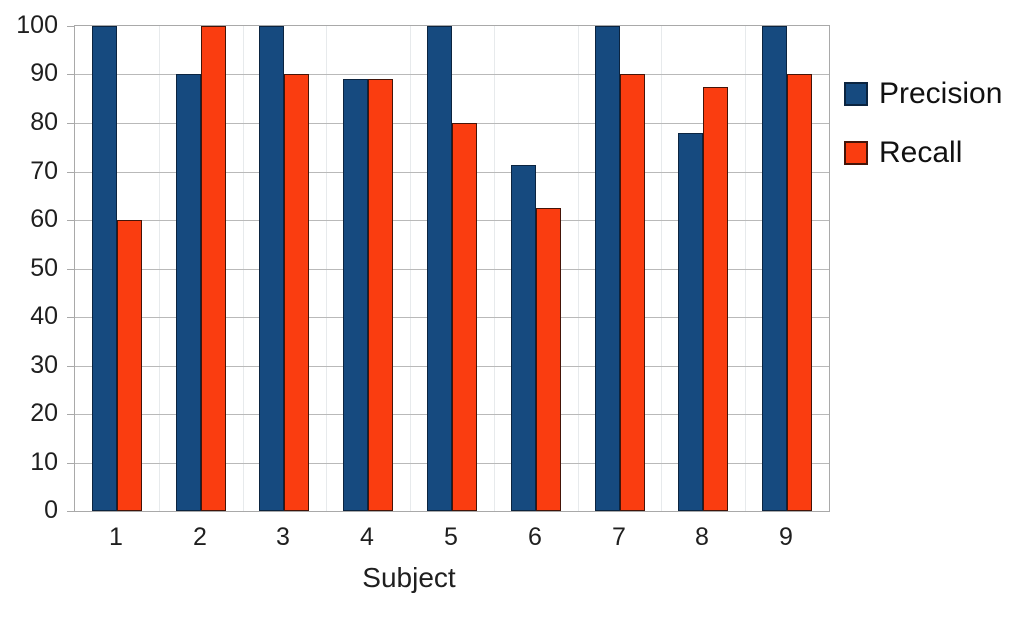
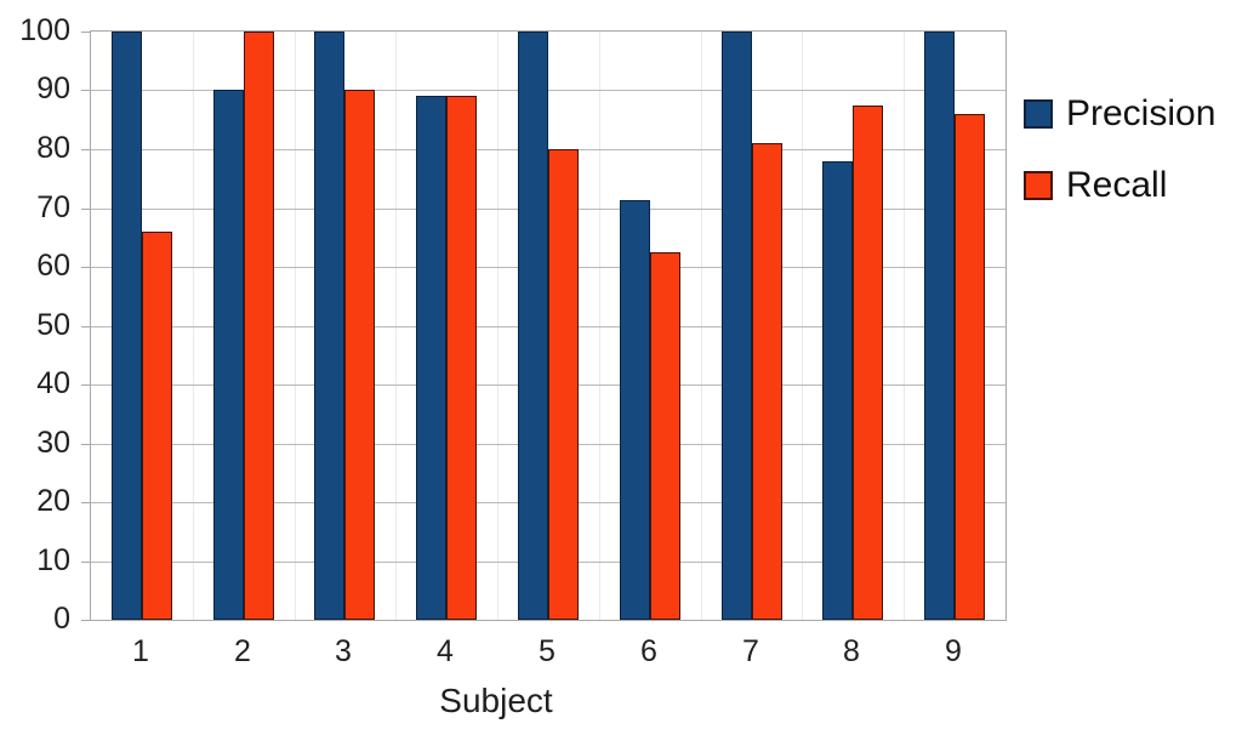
Recall/1: 60 -> 66
Recall/7: 90 -> 81
Recall/9: 90 -> 86
